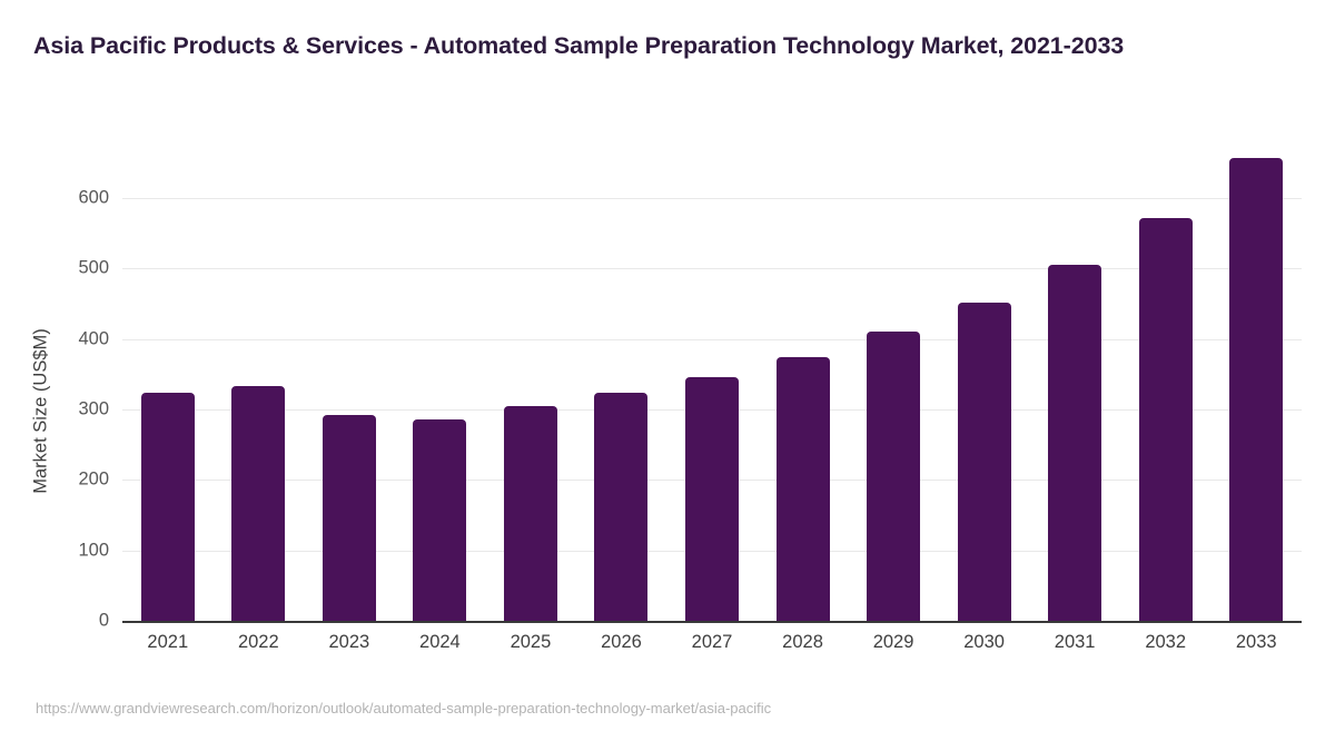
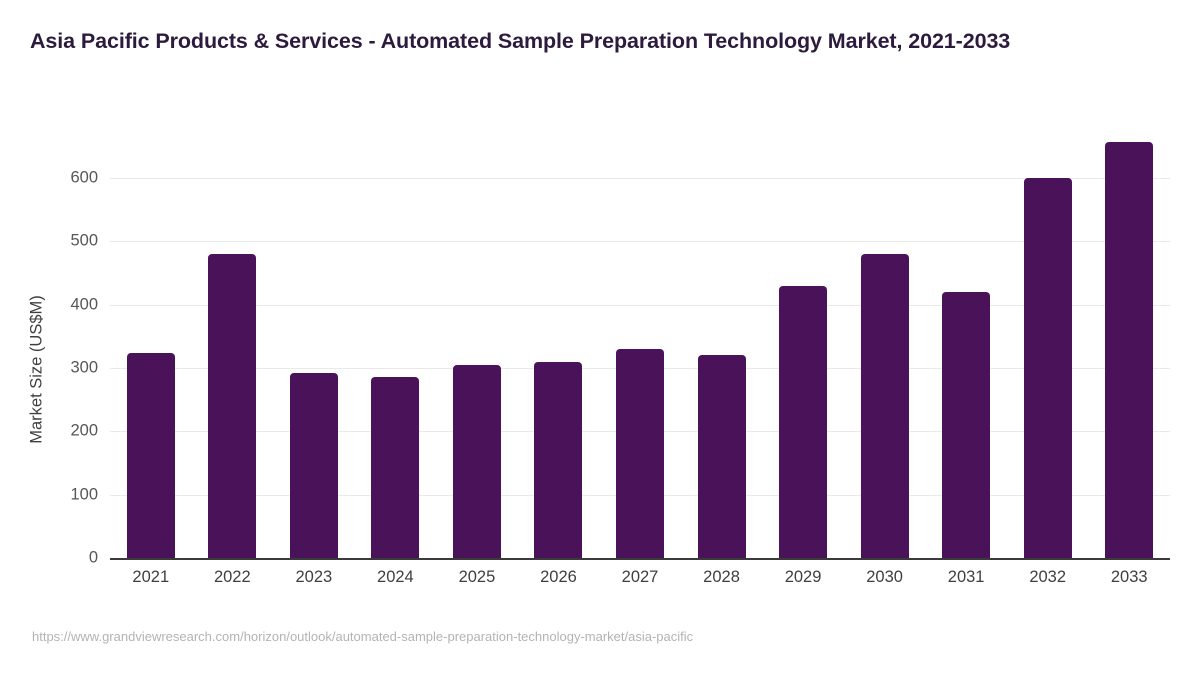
2022: 330 -> 480
2026: 320 -> 310
2027: 350 -> 330
2028: 380 -> 320
2029: 410 -> 430
2030: 450 -> 480
2031: 500 -> 420
2032: 570 -> 600
